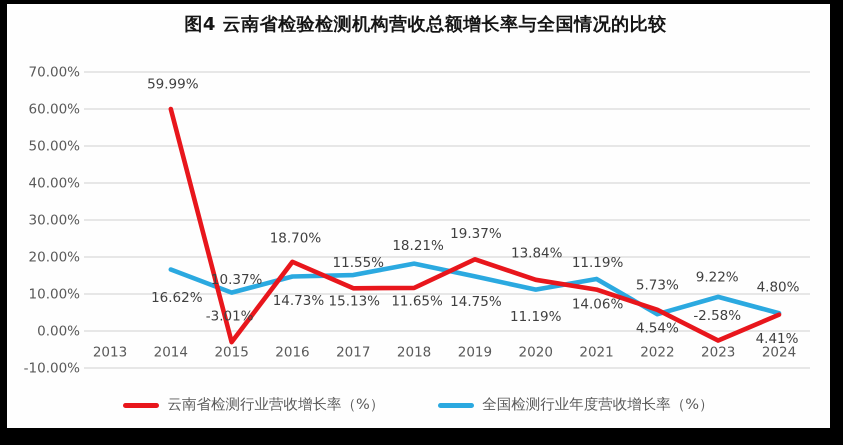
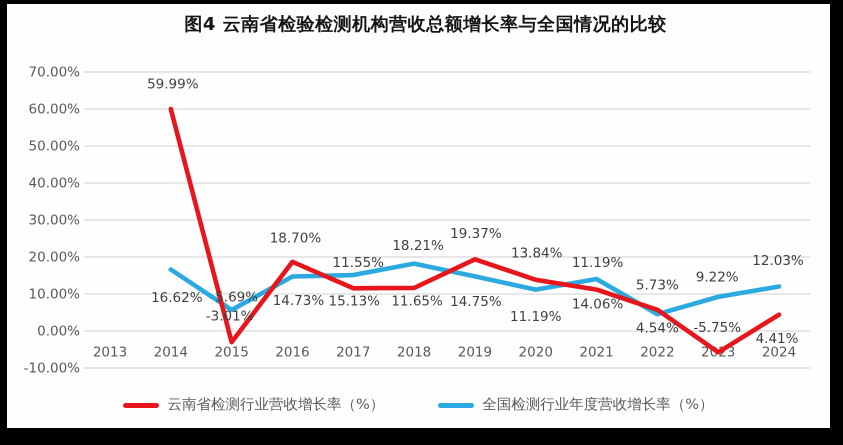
全国检测行业年度营收增长率（%）/2015: 10.37% -> 5.69%
云南省检测行业营收增长率（%）/2023: -2.58% -> -5.75%
全国检测行业年度营收增长率（%）/2024: 4.80% -> 12.03%
